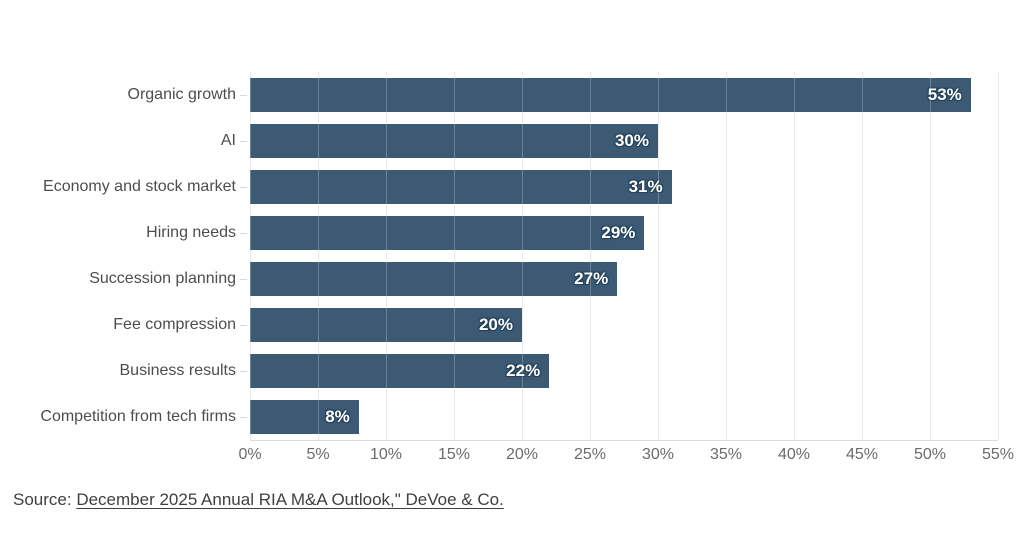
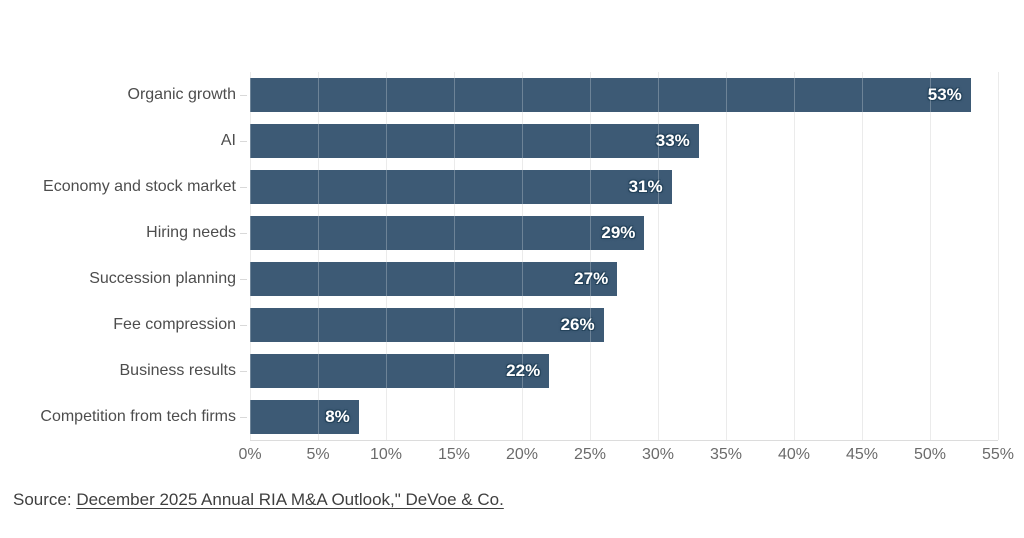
AI: 30% -> 33%
Fee compression: 20% -> 26%
